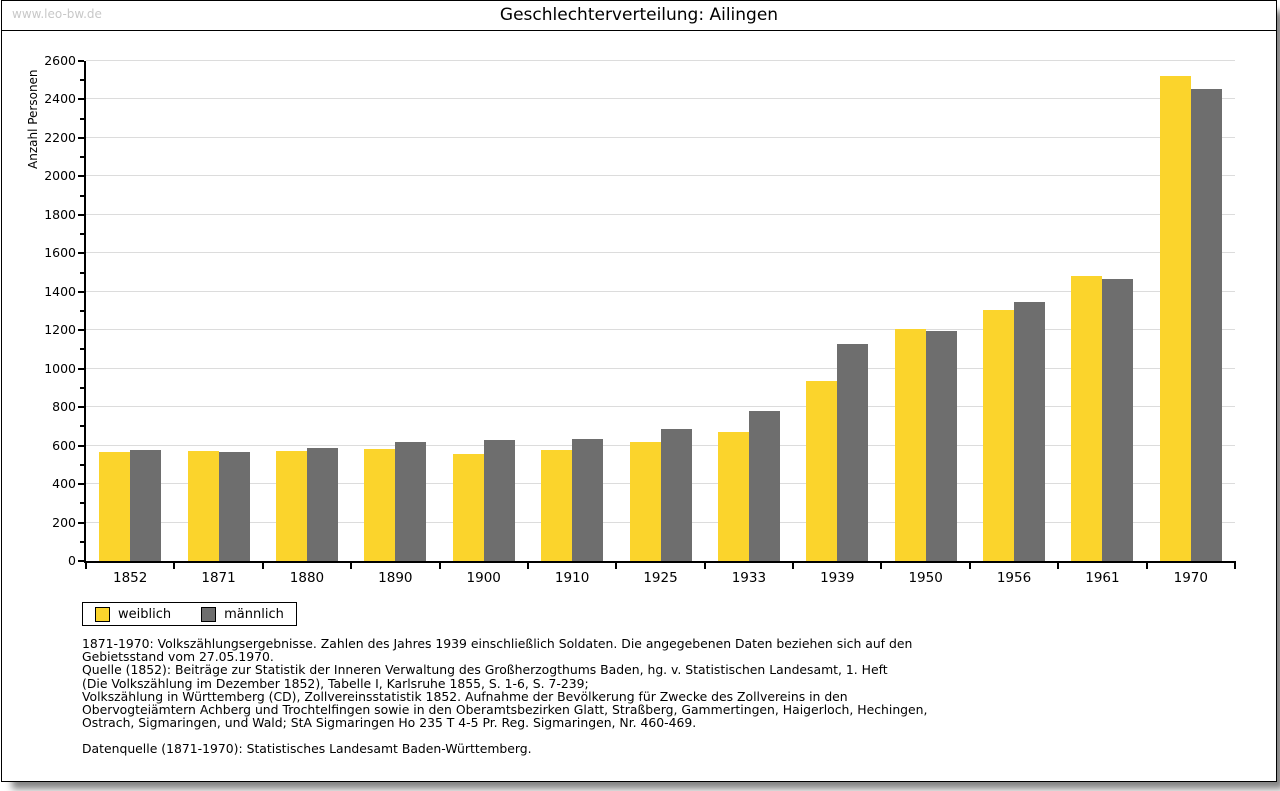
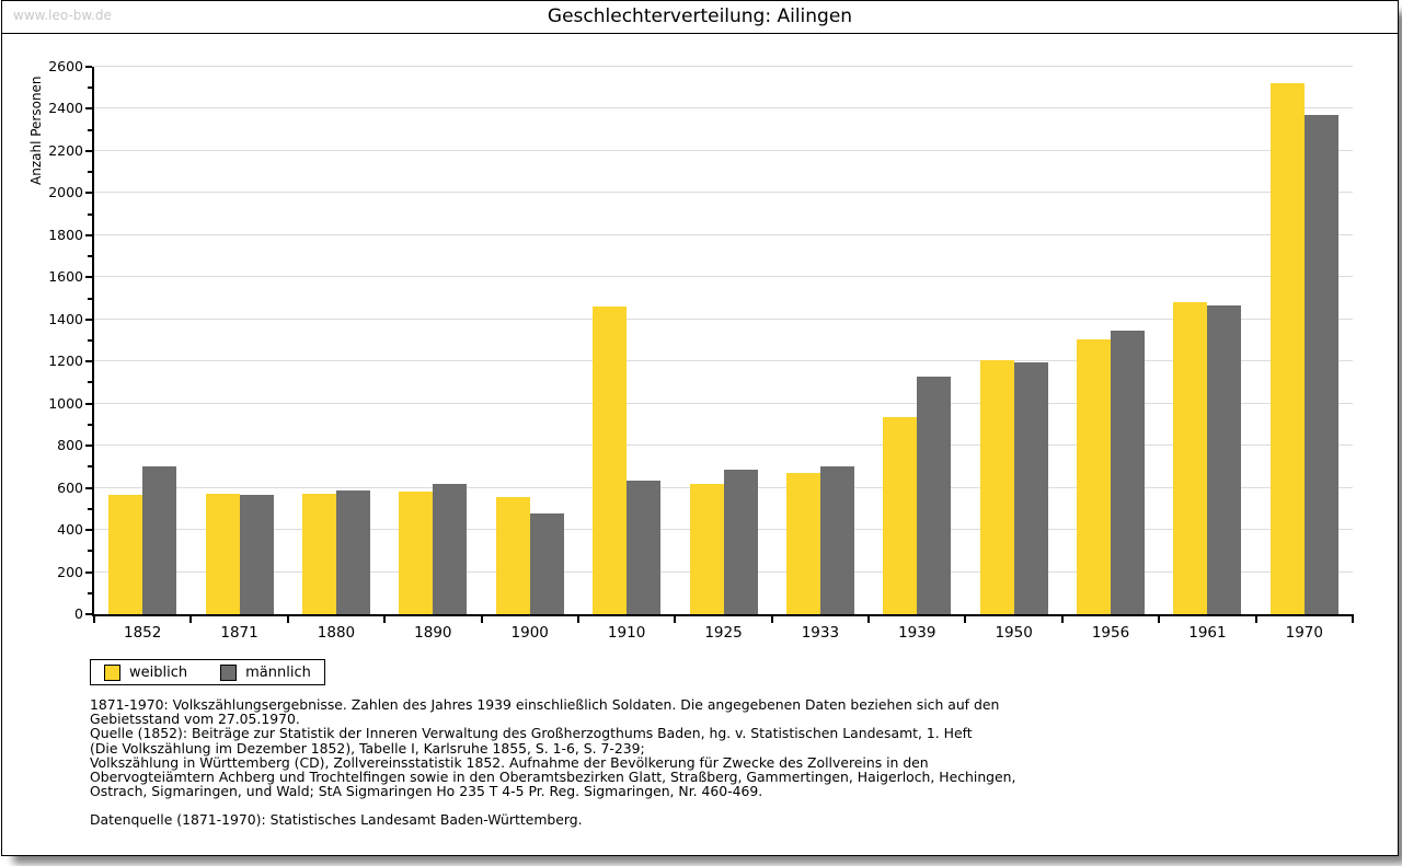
männlich/1852: 580 -> 700
männlich/1900: 630 -> 480
weiblich/1910: 580 -> 1460
männlich/1933: 780 -> 700
männlich/1970: 2450 -> 2370
